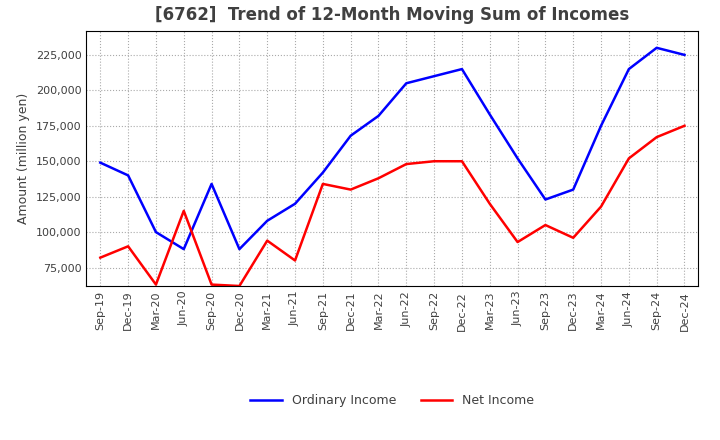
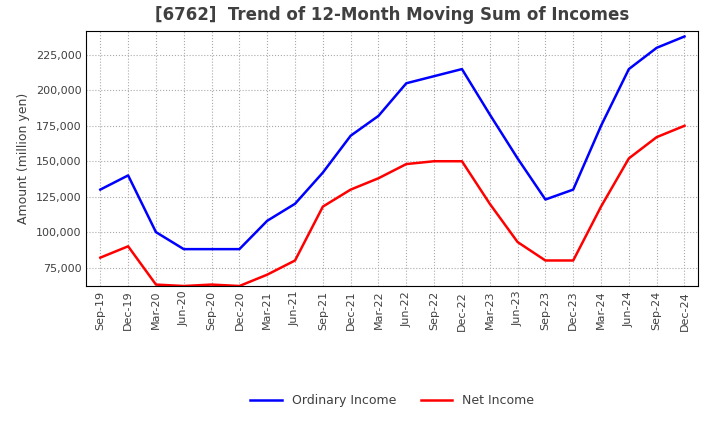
Ordinary Income/Sep-19: 149,000 -> 130,000
Net Income/Jun-20: 115,000 -> 62,000
Ordinary Income/Sep-20: 134,000 -> 88,000
Net Income/Mar-21: 94,000 -> 70,000
Net Income/Sep-21: 134,000 -> 118,000
Net Income/Sep-23: 105,000 -> 80,000
Net Income/Dec-23: 96,000 -> 80,000
Ordinary Income/Dec-24: 225,000 -> 238,000
